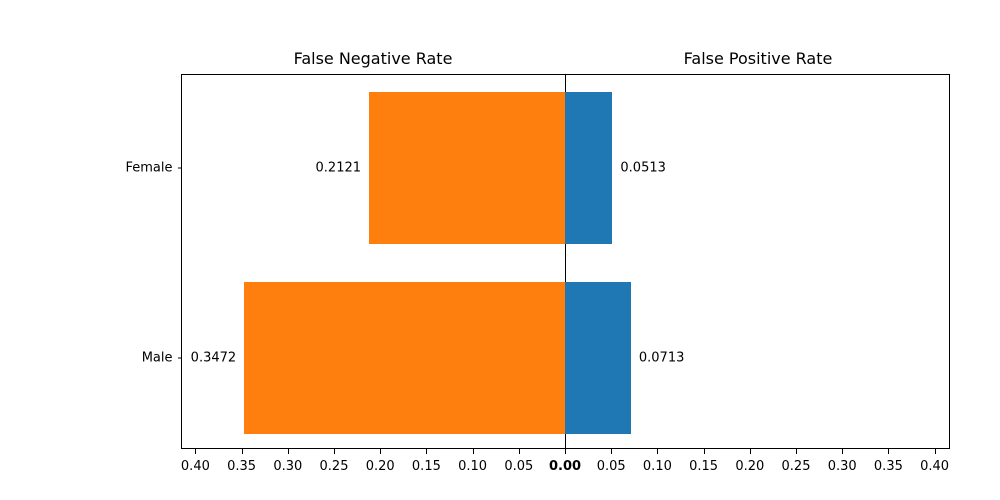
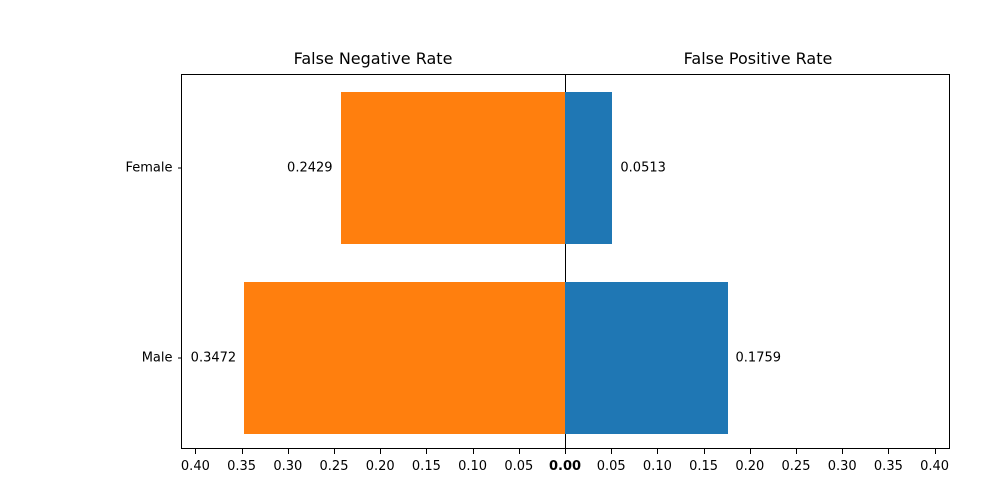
False Negative Rate/Female: 0.2121 -> 0.2429
False Positive Rate/Male: 0.0713 -> 0.1759
